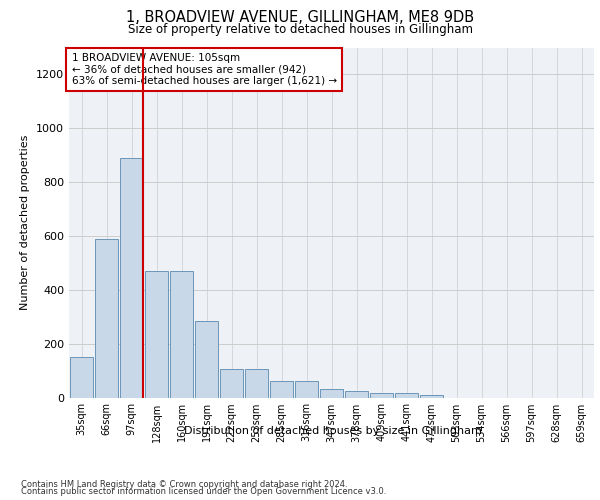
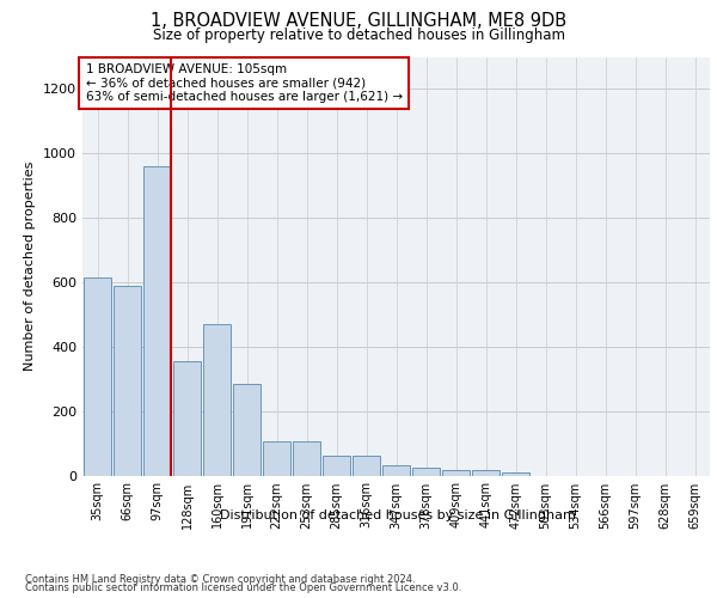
35sqm: 150 -> 615
97sqm: 890 -> 960
128sqm: 470 -> 355
